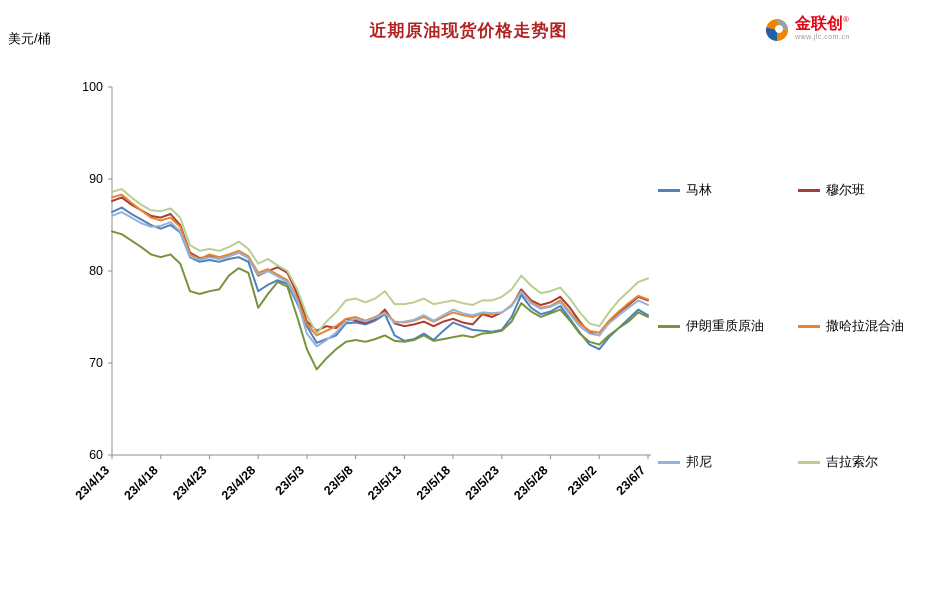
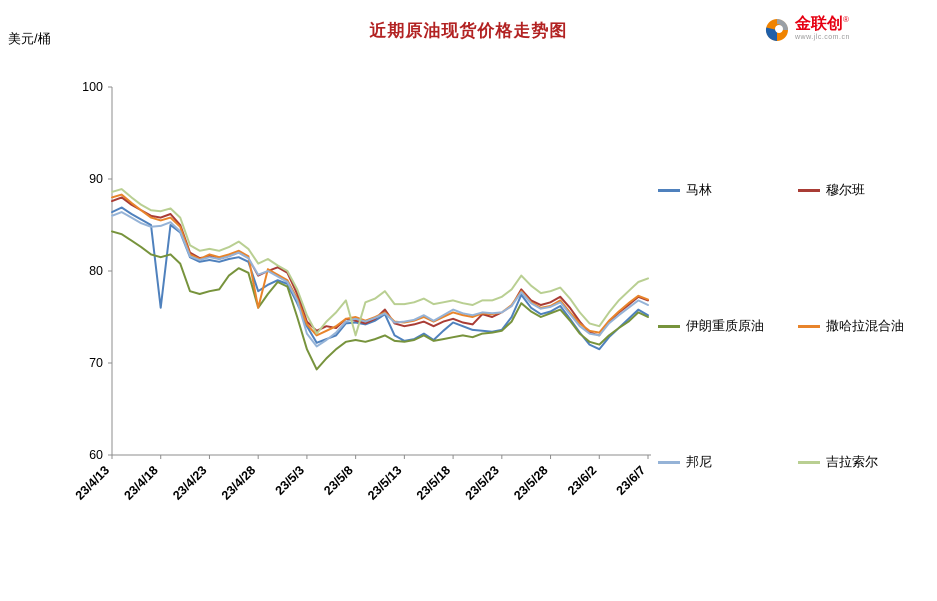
马林/23/4/18: 85 -> 76
撒哈拉混合油/23/4/28: 80 -> 76
吉拉索尔/23/5/8: 77 -> 73
